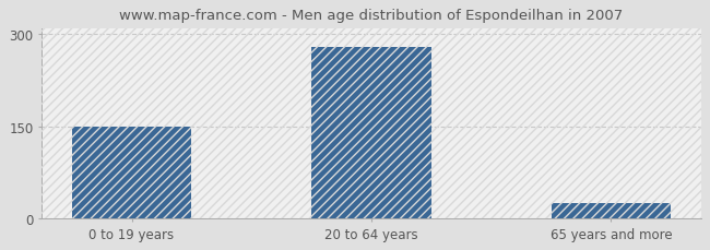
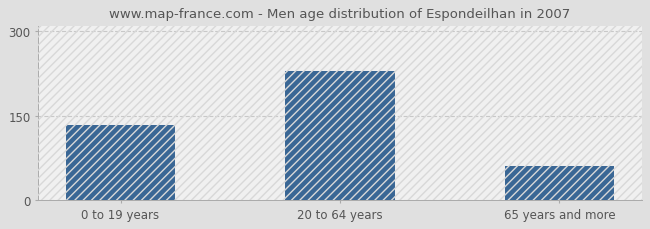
0 to 19 years: 150 -> 134
20 to 64 years: 280 -> 230
65 years and more: 25 -> 60
